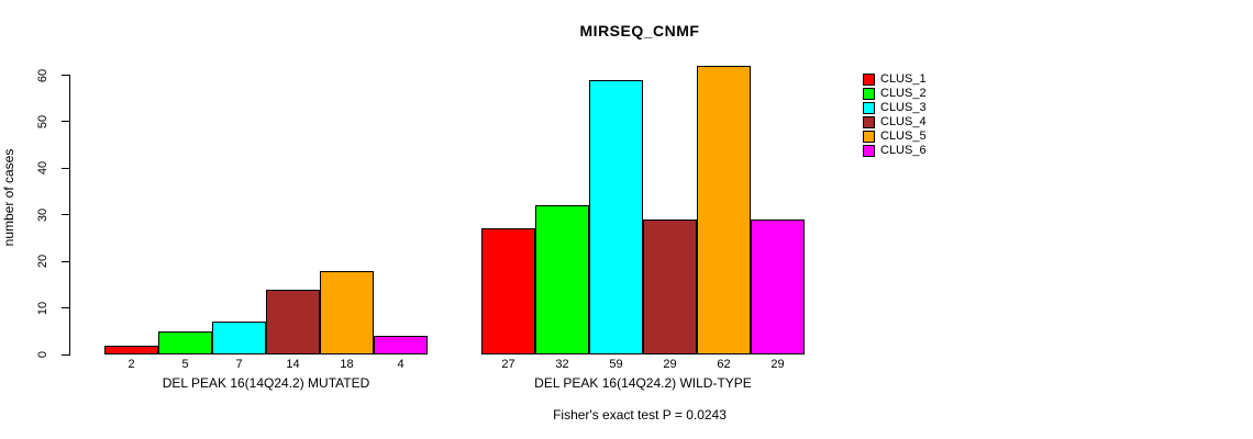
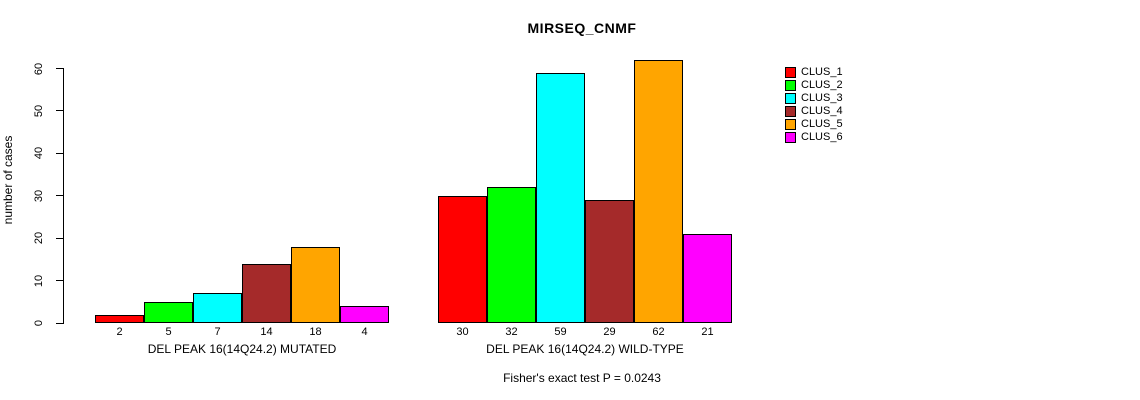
CLUS_1/DEL PEAK 16(14Q24.2) WILD-TYPE: 27 -> 30
CLUS_6/DEL PEAK 16(14Q24.2) WILD-TYPE: 29 -> 21
